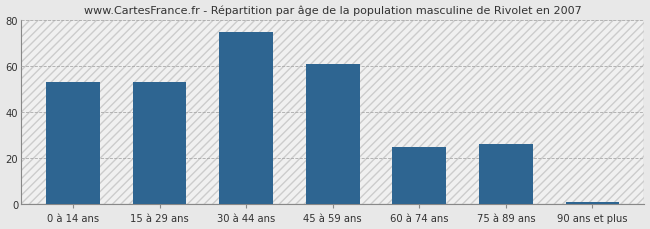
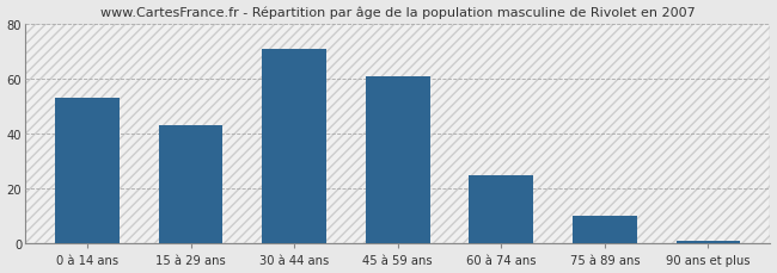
15 à 29 ans: 53 -> 43
30 à 44 ans: 75 -> 71
75 à 89 ans: 26 -> 10
